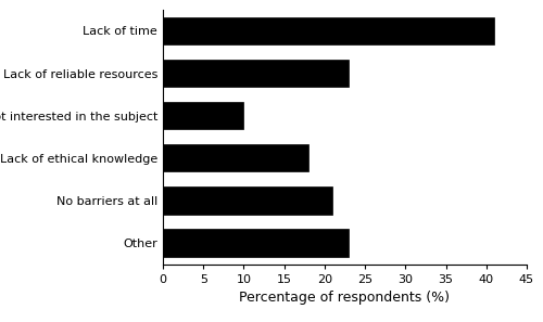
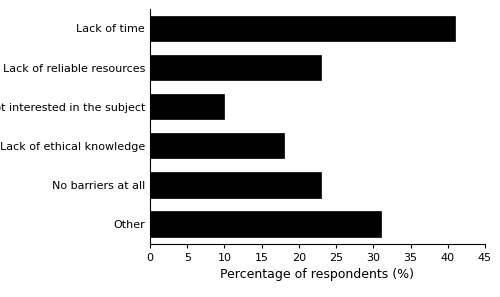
No barriers at all: 21 -> 23
Other: 23 -> 31
